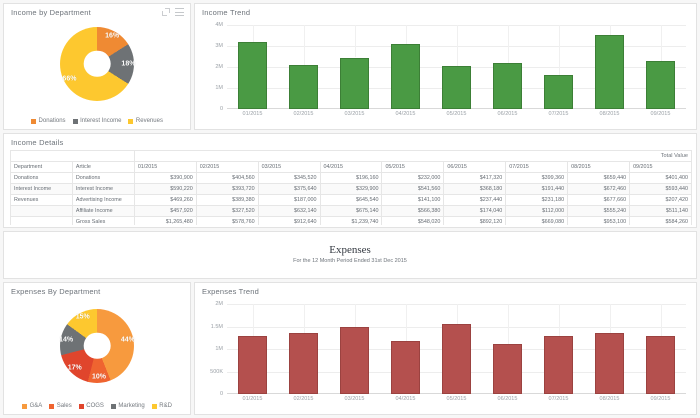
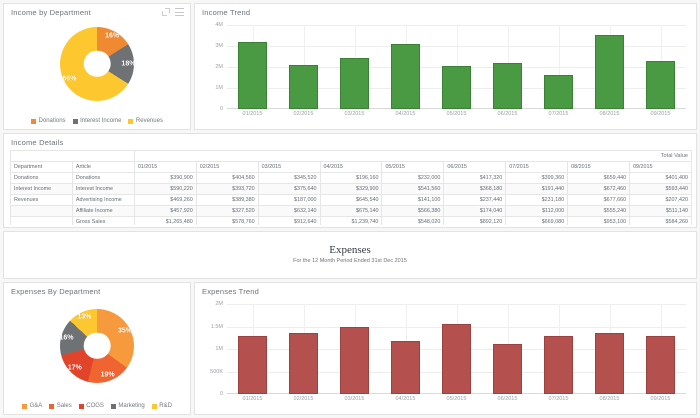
Expenses By Department/G&A: 44% -> 35%
Expenses By Department/Sales: 10% -> 19%
Expenses By Department/Marketing: 14% -> 16%
Expenses By Department/R&D: 15% -> 13%
